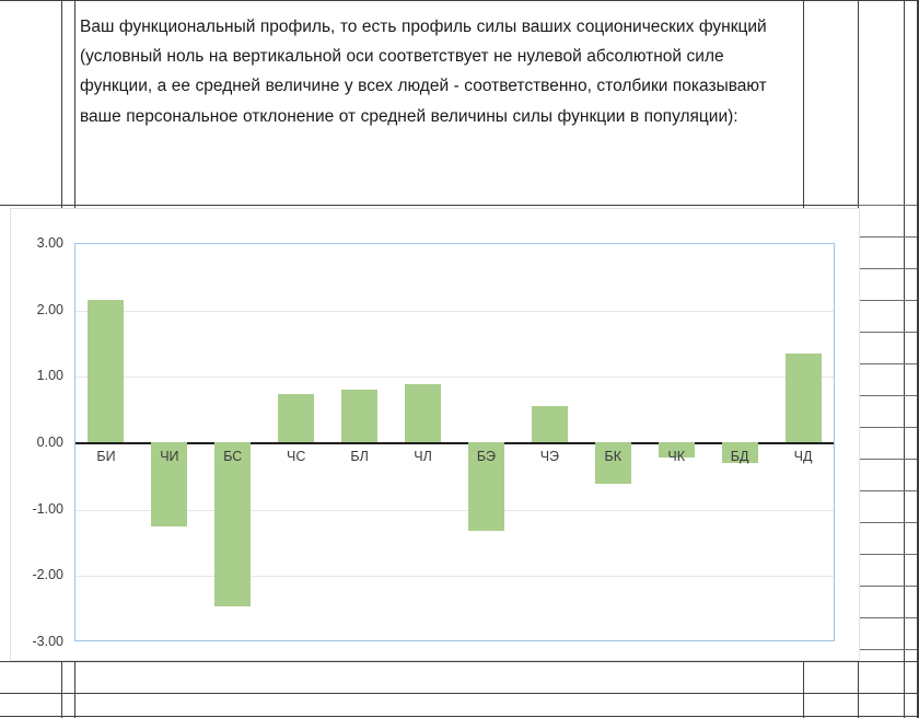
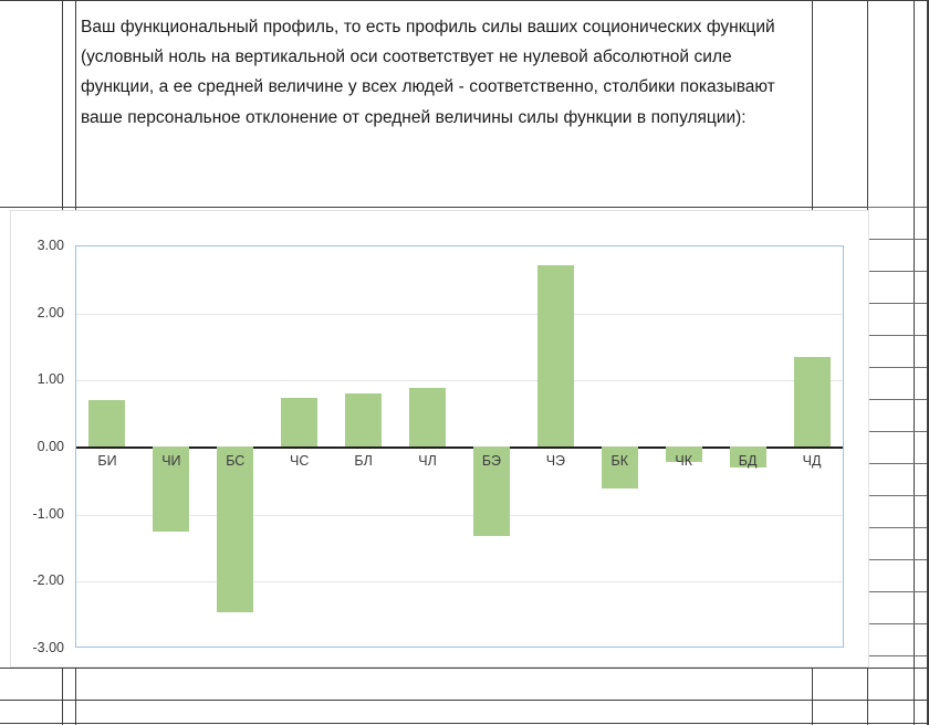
БИ: 2.1 -> 0.7
ЧЭ: 0.6 -> 2.7
